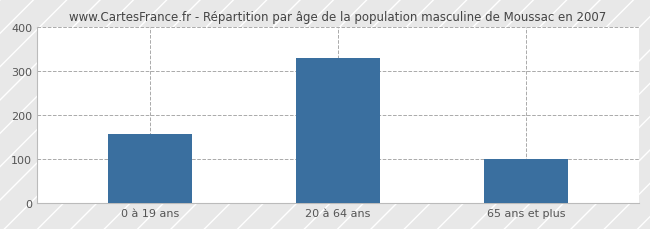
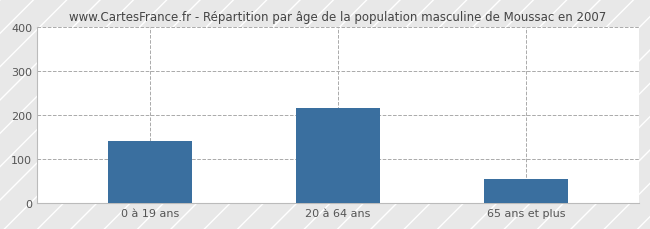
0 à 19 ans: 157 -> 140
20 à 64 ans: 330 -> 215
65 ans et plus: 100 -> 55
